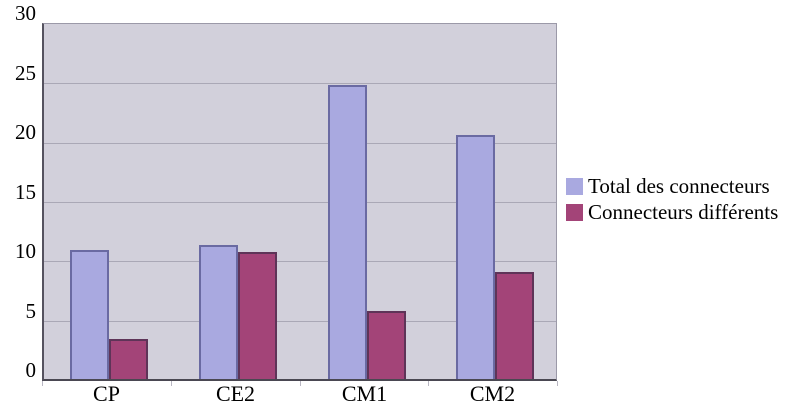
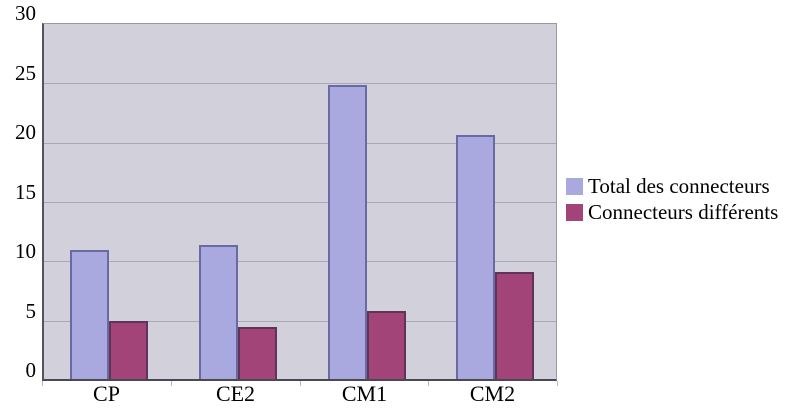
Connecteurs différents/CP: 3.4 -> 4.9
Connecteurs différents/CE2: 10.7 -> 4.4
